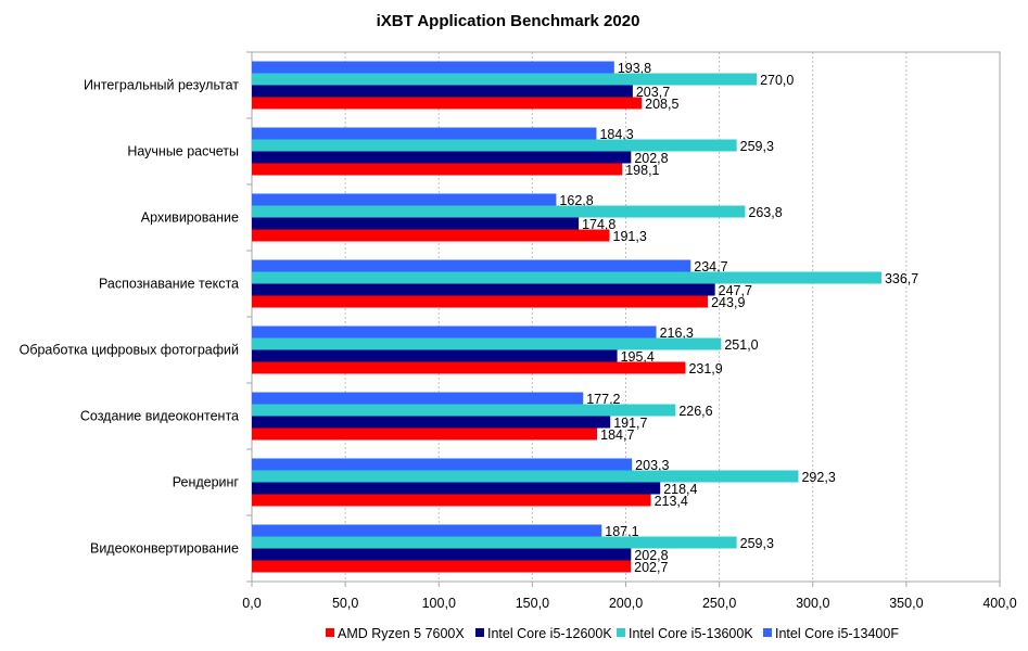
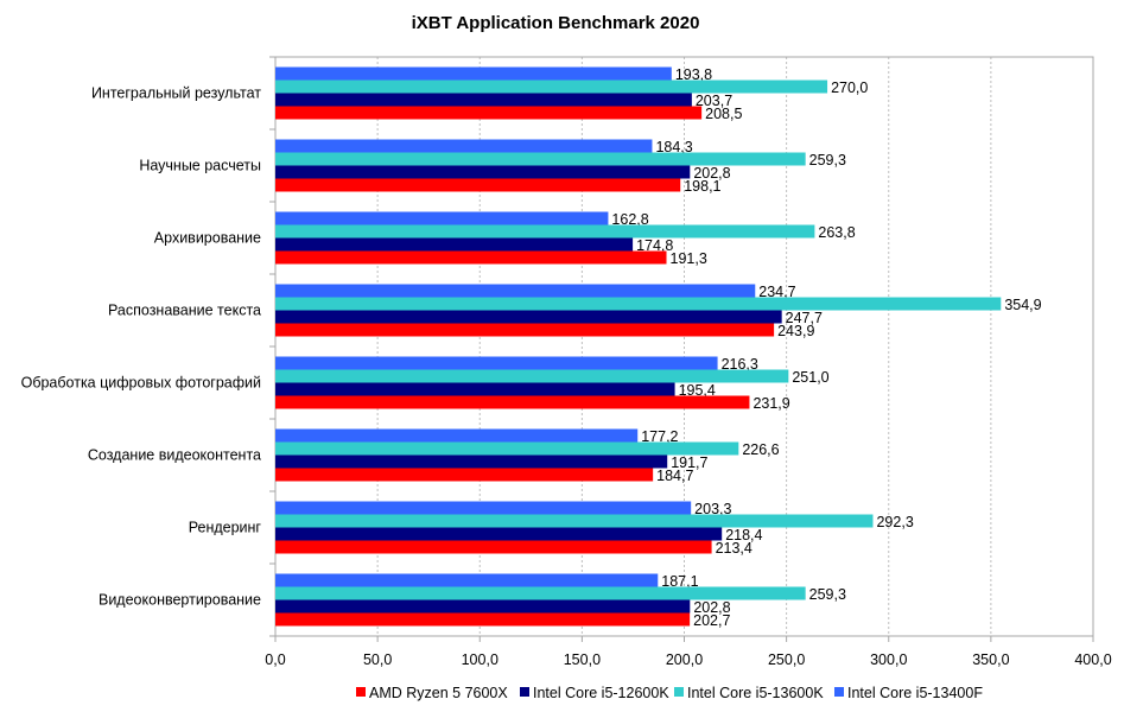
Intel Core i5-13600K/Распознавание текста: 336,7 -> 354,9
